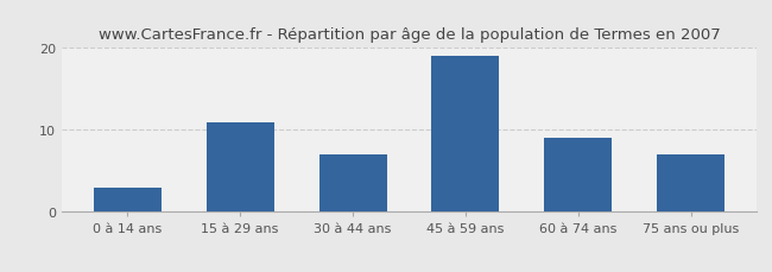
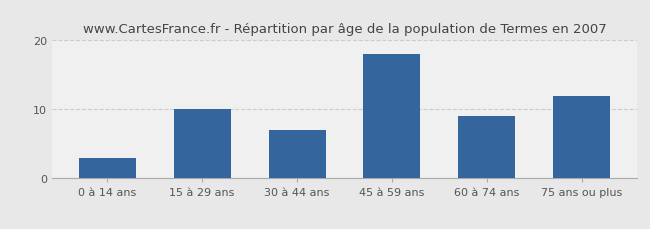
15 à 29 ans: 11 -> 10
45 à 59 ans: 19 -> 18
75 ans ou plus: 7 -> 12
